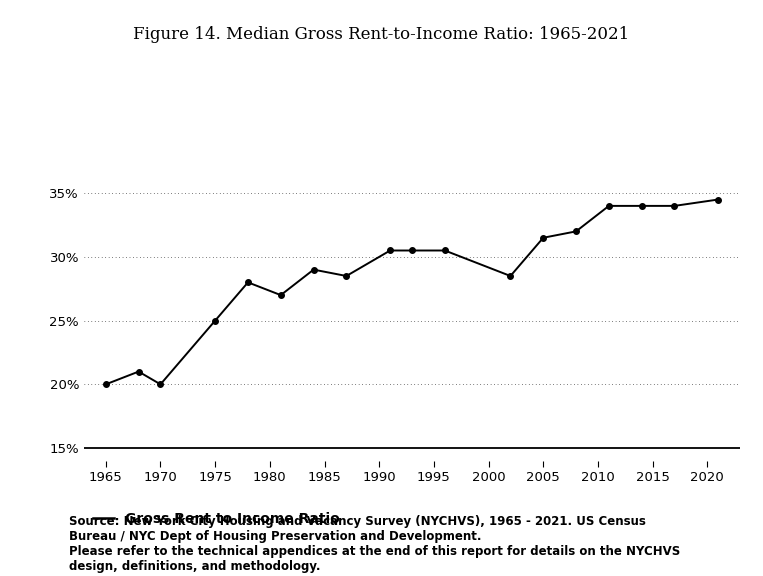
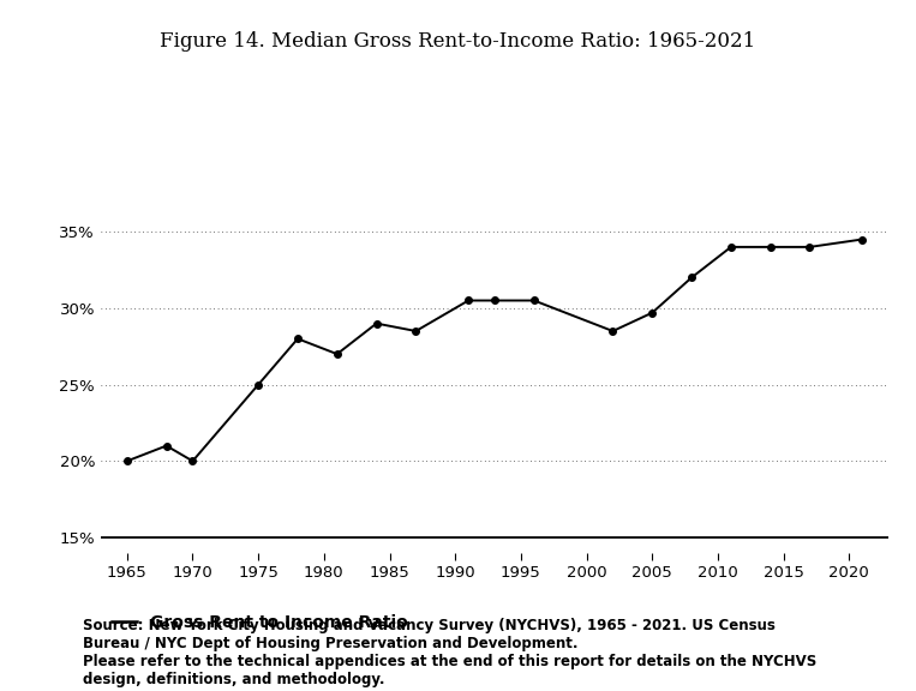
2005: 31.5% -> 29.7%
